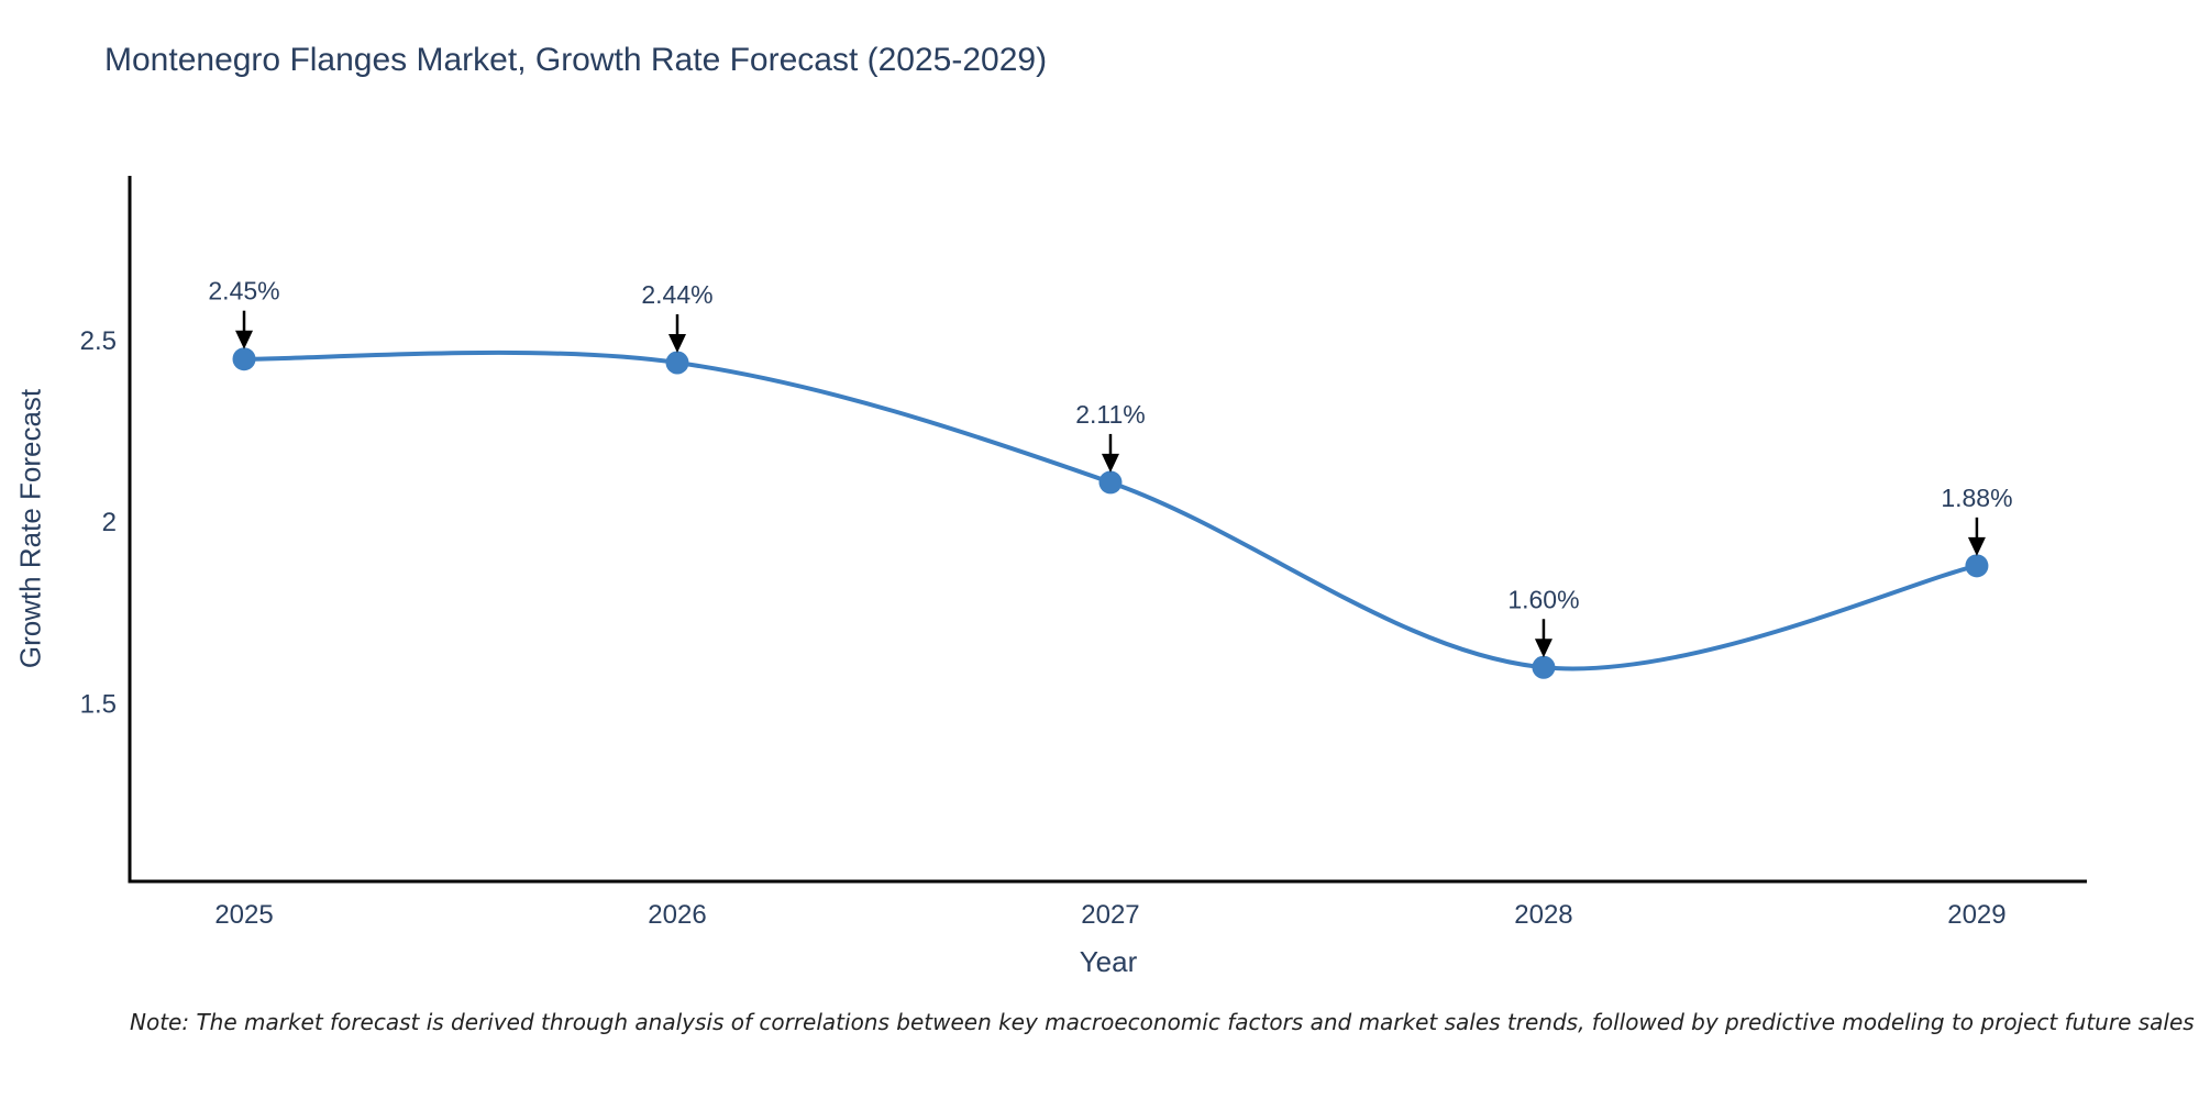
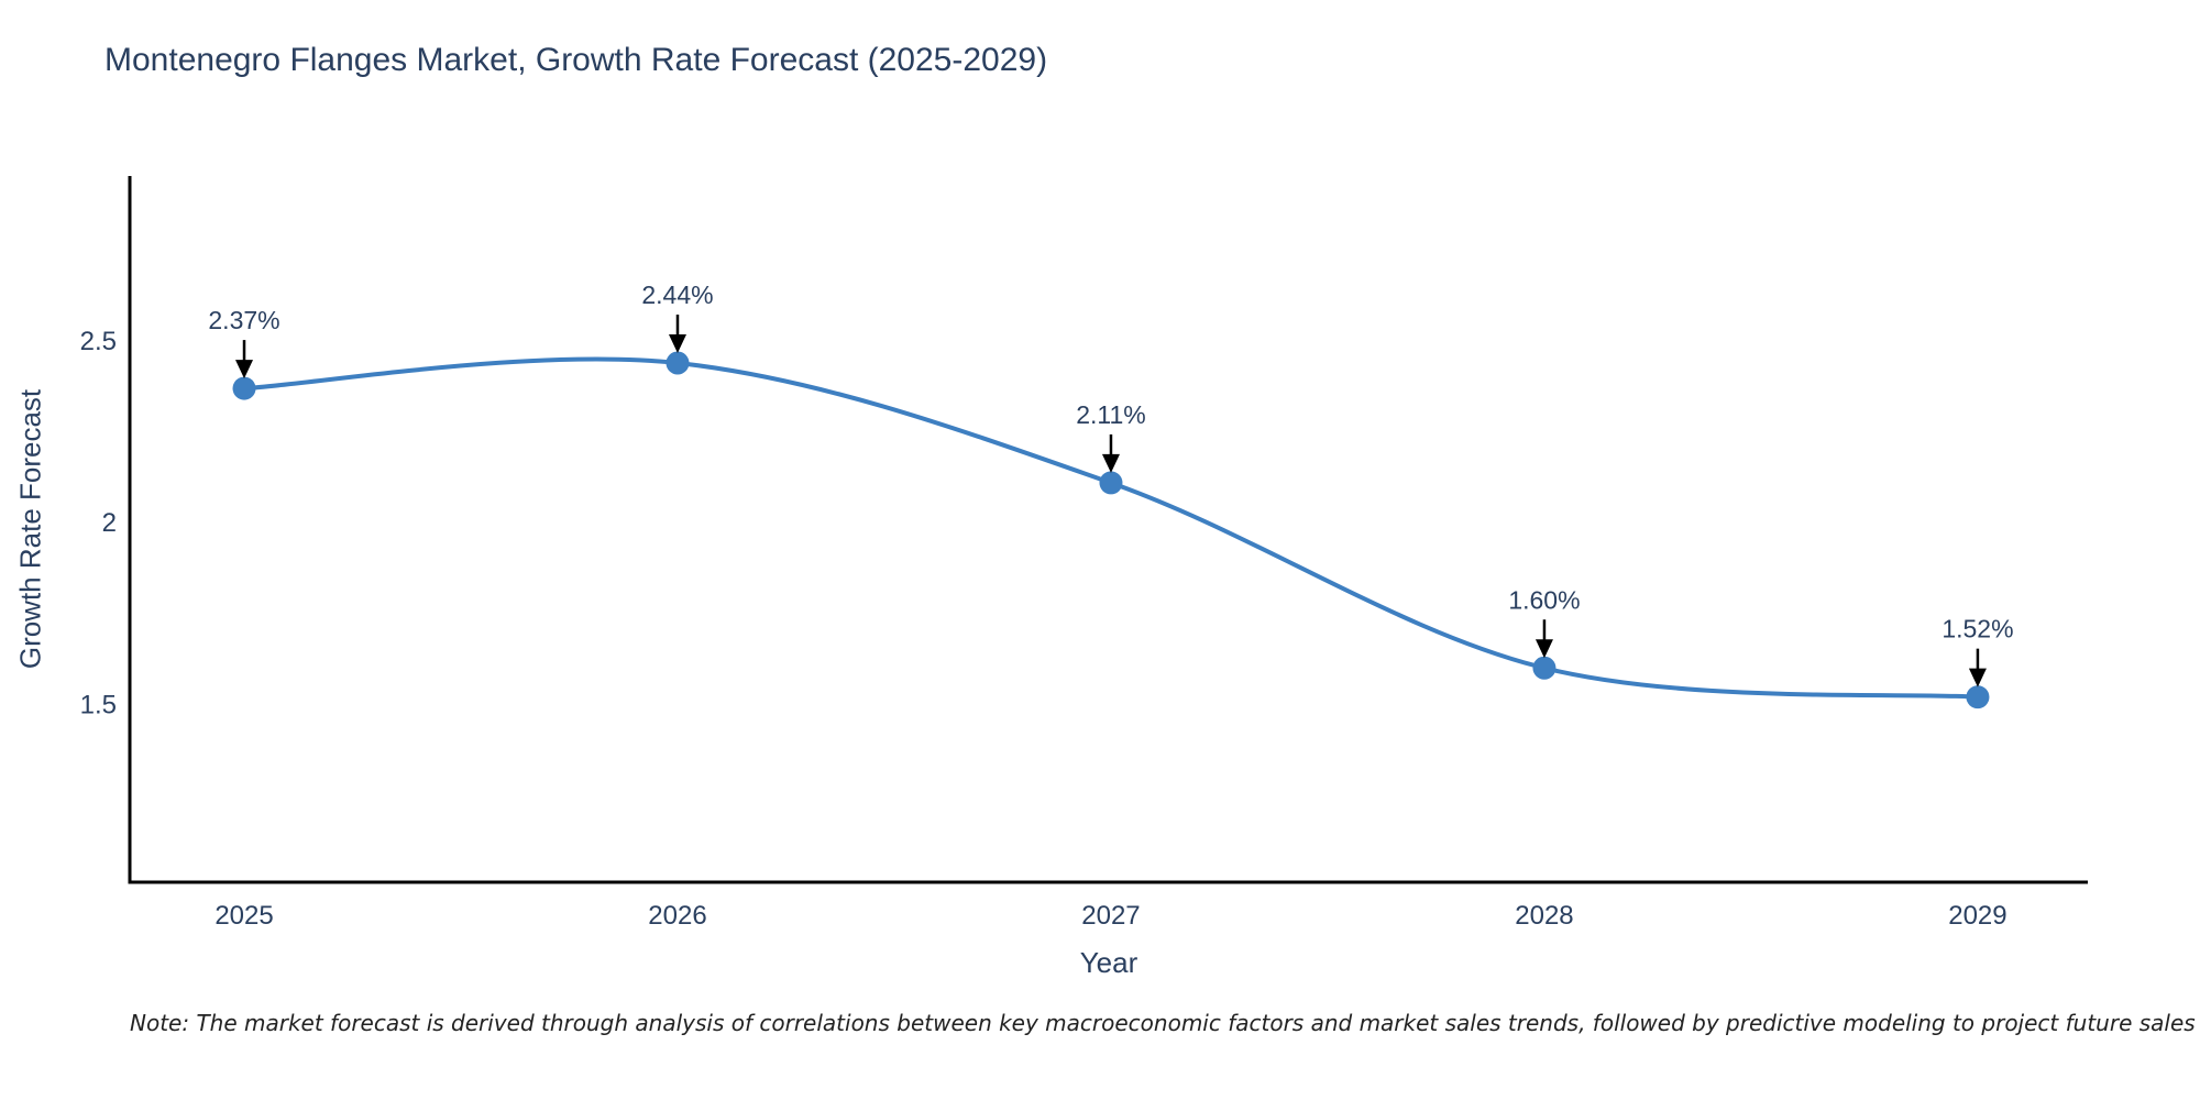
2025: 2.45% -> 2.37%
2029: 1.88% -> 1.52%
